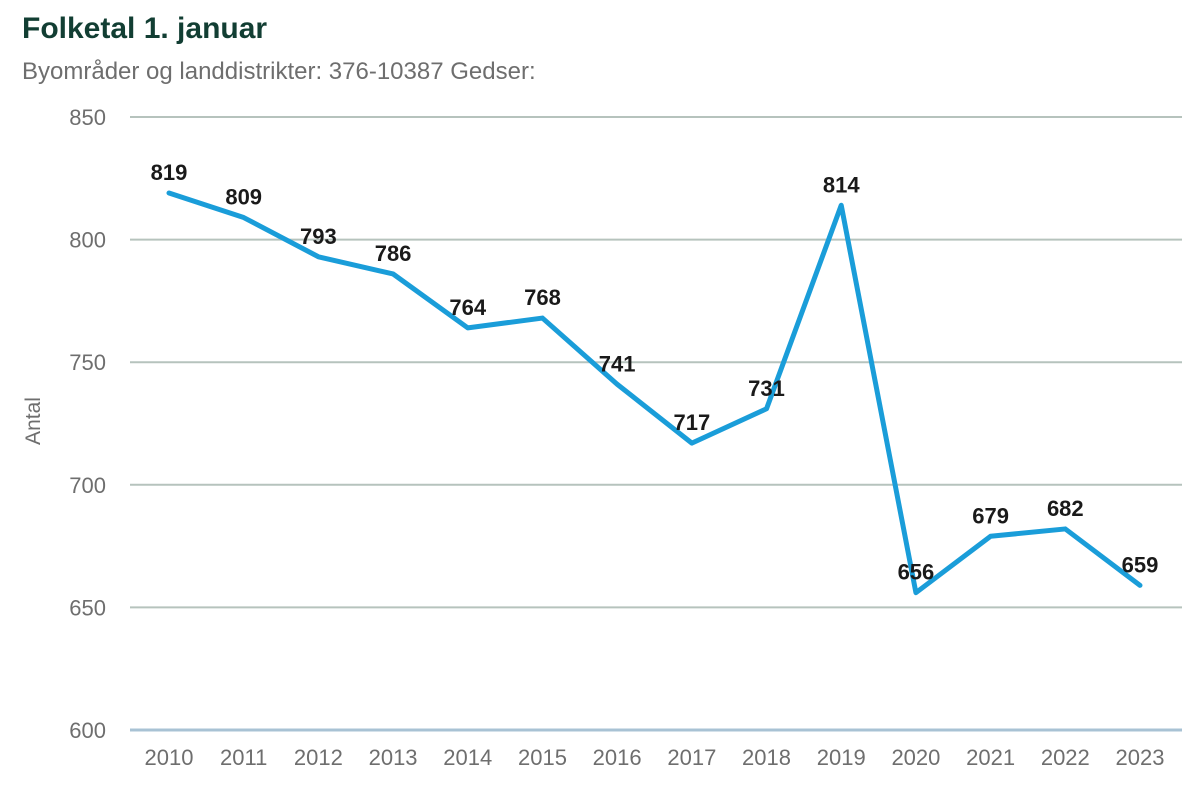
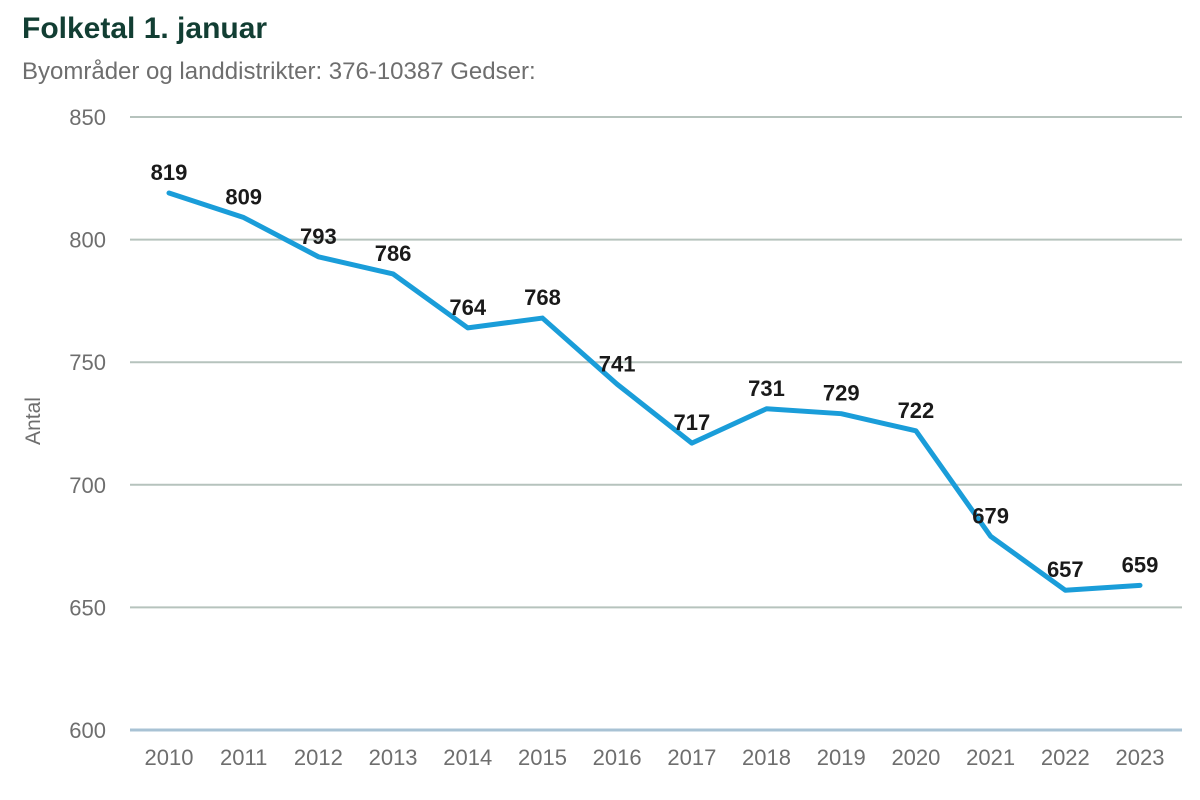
2019: 814 -> 729
2020: 656 -> 722
2022: 682 -> 657
